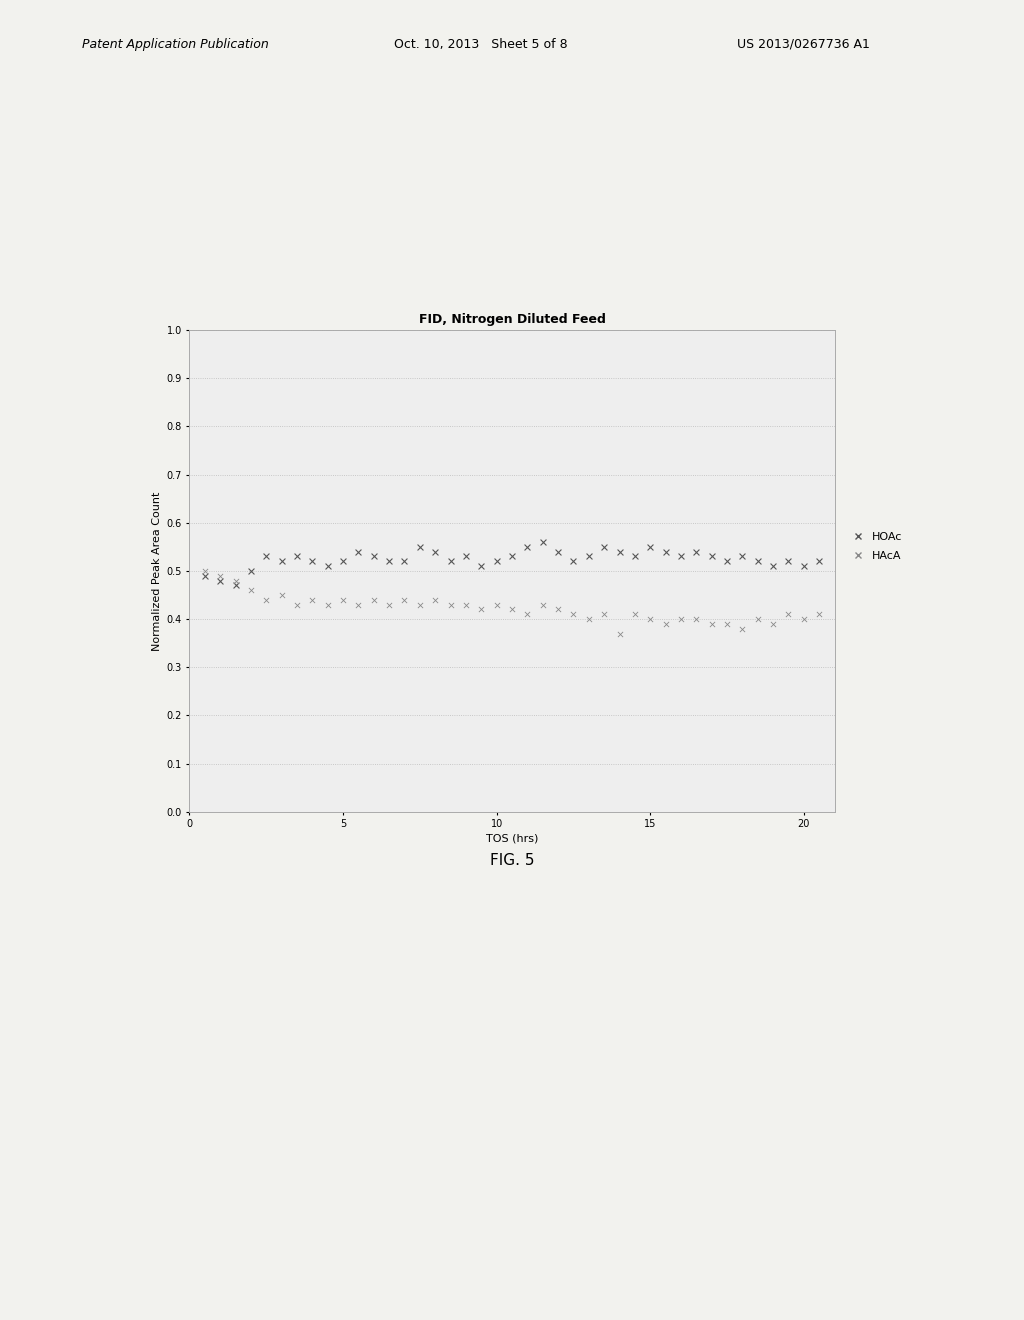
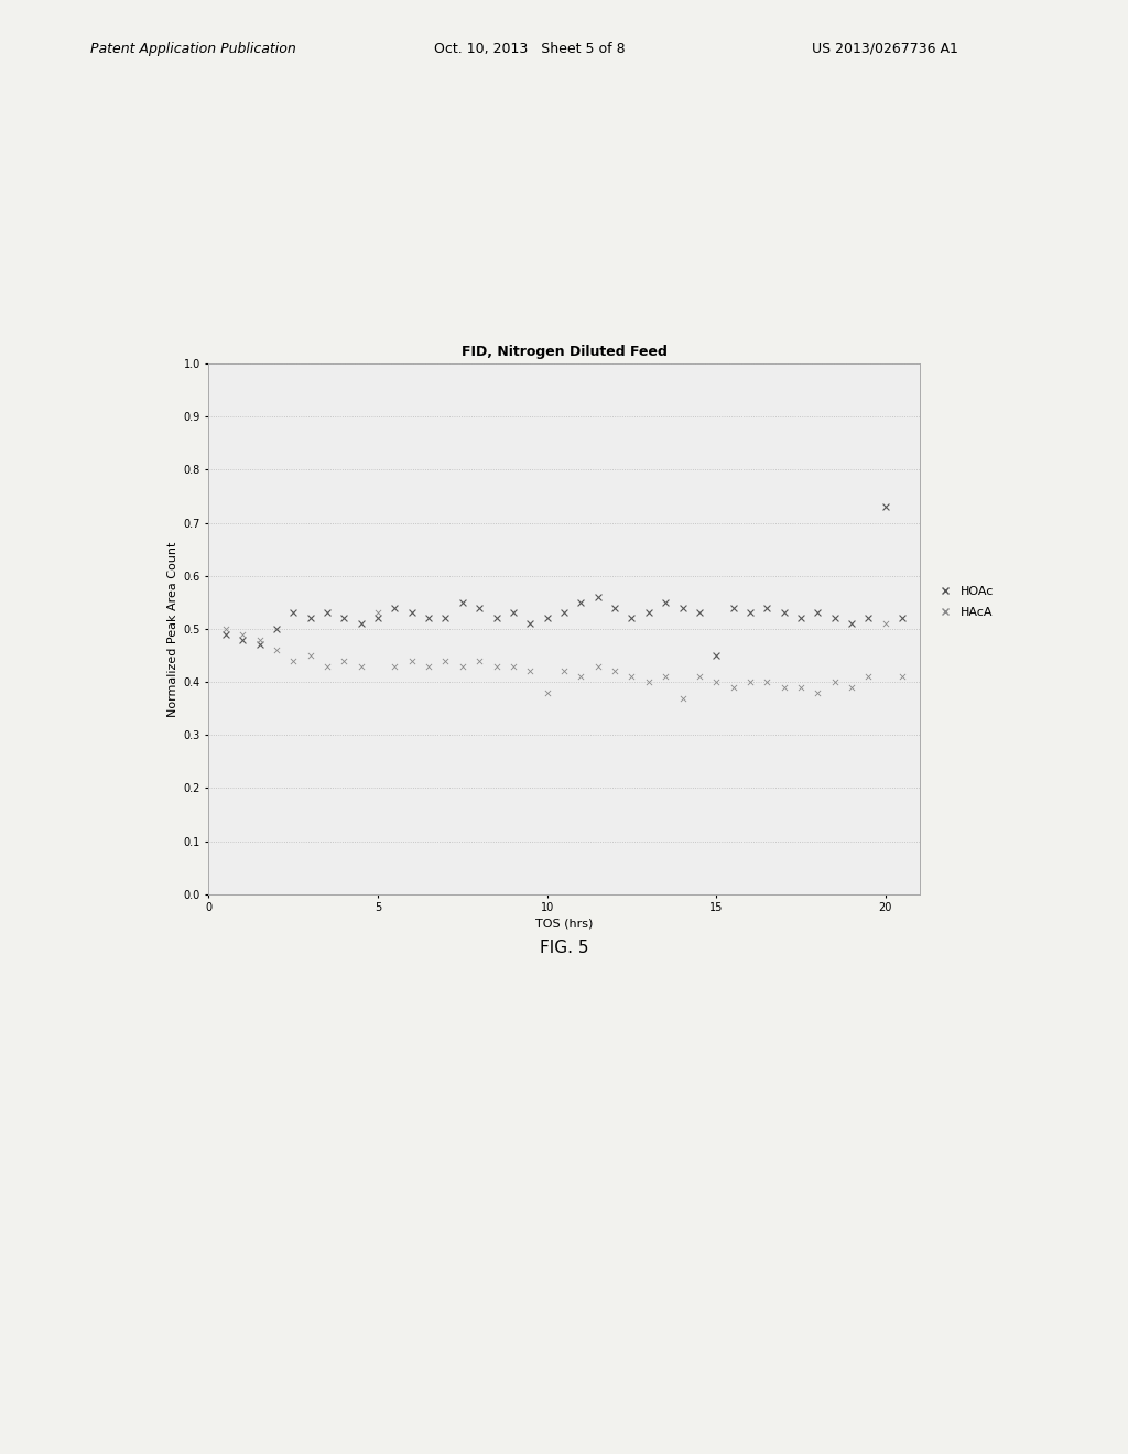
HAcA/5: 0.44 -> 0.53
HAcA/10: 0.43 -> 0.38
HOAc/15: 0.55 -> 0.45
HOAc/20: 0.51 -> 0.73
HAcA/20: 0.40 -> 0.51
